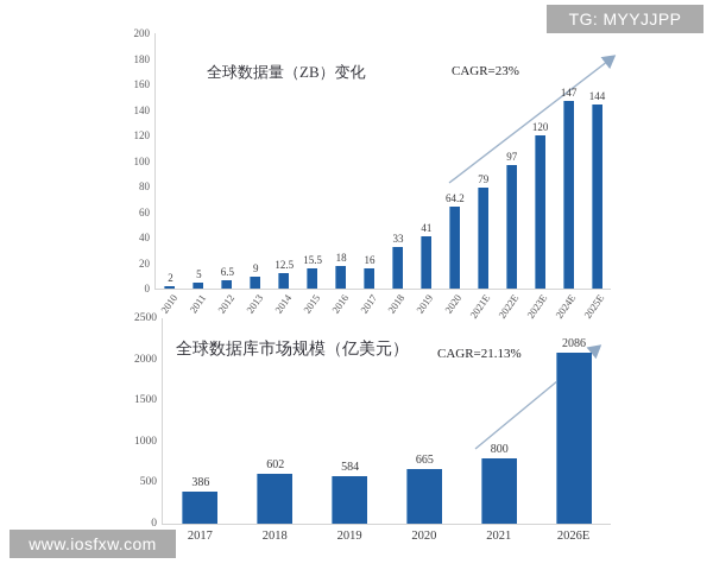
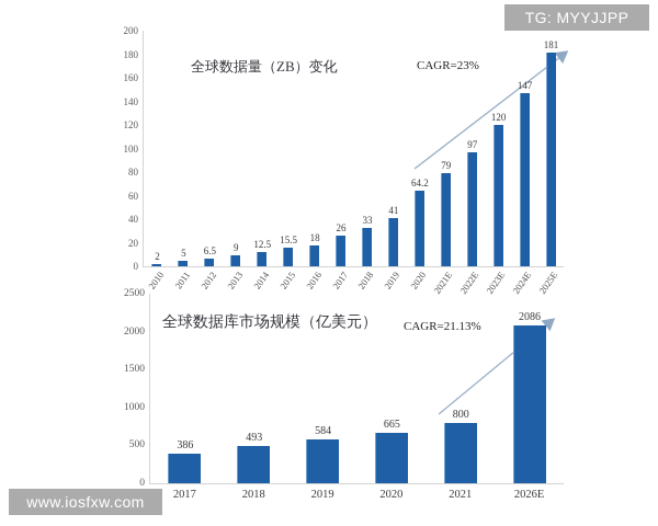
全球数据量（ZB）变化/2017: 16 -> 26
全球数据量（ZB）变化/2025E: 144 -> 181
全球数据库市场规模（亿美元）/2018: 602 -> 493
